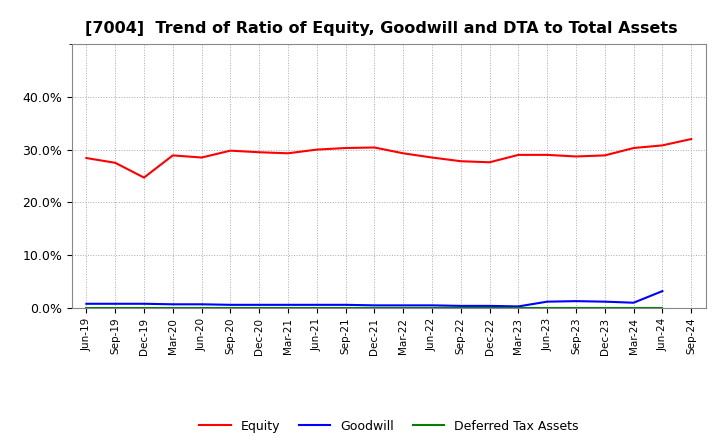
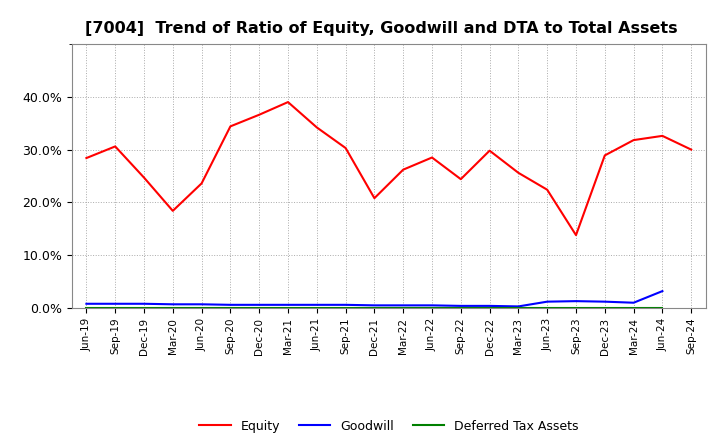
Equity/Sep-19: 27.5% -> 30.6%
Equity/Mar-20: 28.9% -> 18.4%
Equity/Jun-20: 28.5% -> 23.6%
Equity/Sep-20: 29.8% -> 34.4%
Equity/Dec-20: 29.5% -> 36.6%
Equity/Mar-21: 29.3% -> 39.0%
Equity/Jun-21: 30.0% -> 34.2%
Equity/Dec-21: 30.4% -> 20.8%
Equity/Mar-22: 29.3% -> 26.2%
Equity/Sep-22: 27.8% -> 24.4%
Equity/Dec-22: 27.6% -> 29.8%
Equity/Mar-23: 29.0% -> 25.6%
Equity/Jun-23: 29.0% -> 22.4%
Equity/Sep-23: 28.7% -> 13.8%
Equity/Mar-24: 30.3% -> 31.8%
Equity/Jun-24: 30.8% -> 32.6%
Equity/Sep-24: 32.0% -> 30.0%
